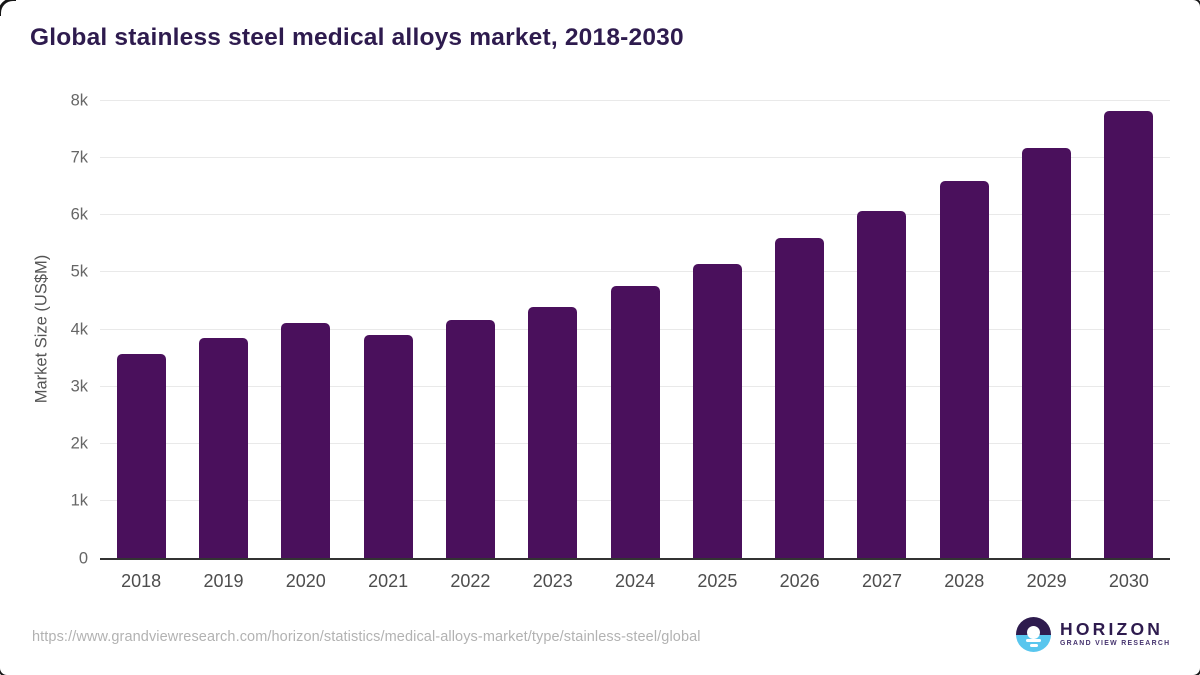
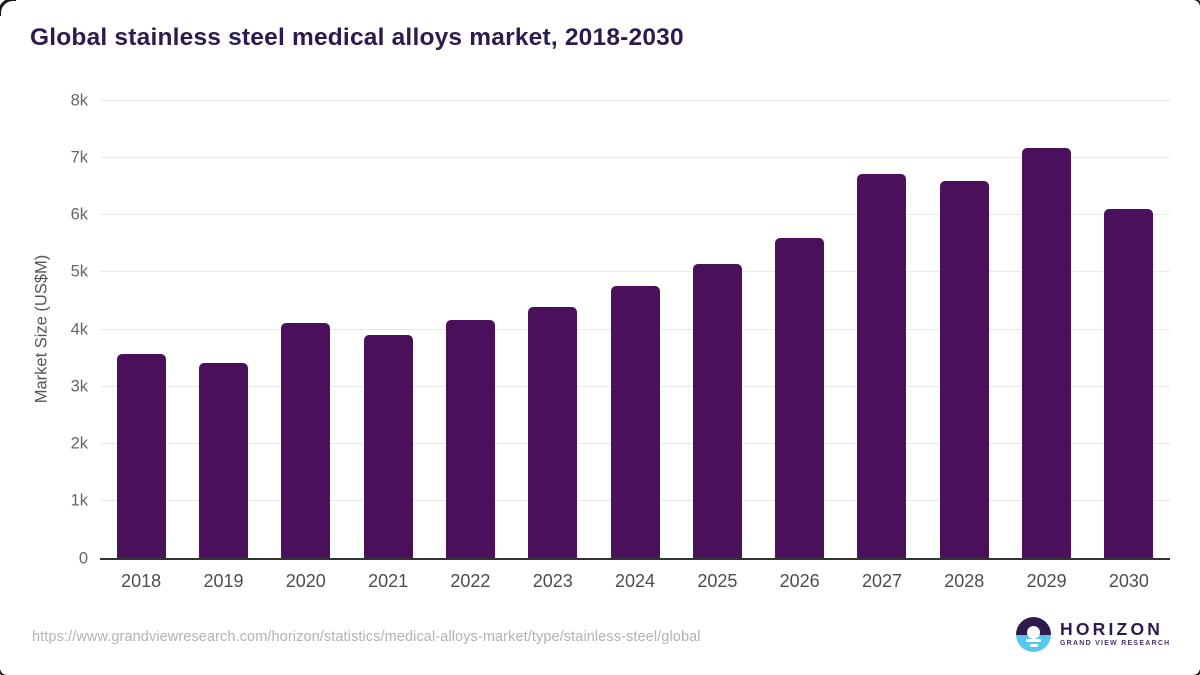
2019: 3.8k -> 3.4k
2027: 6.1k -> 6.7k
2030: 7.8k -> 6.1k
